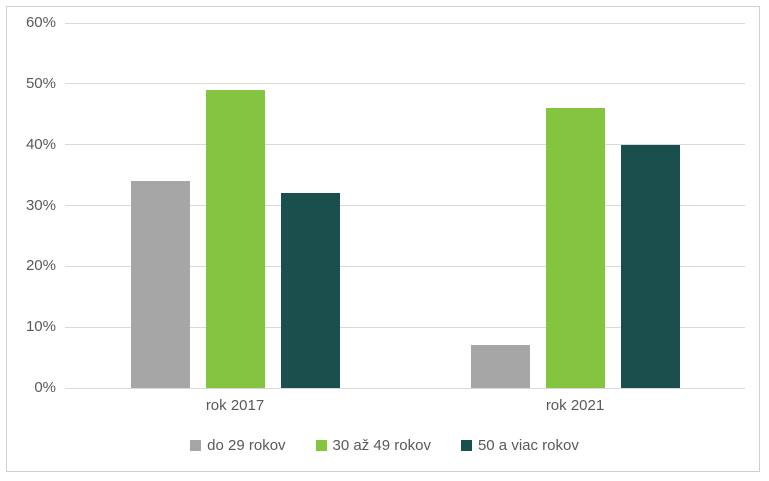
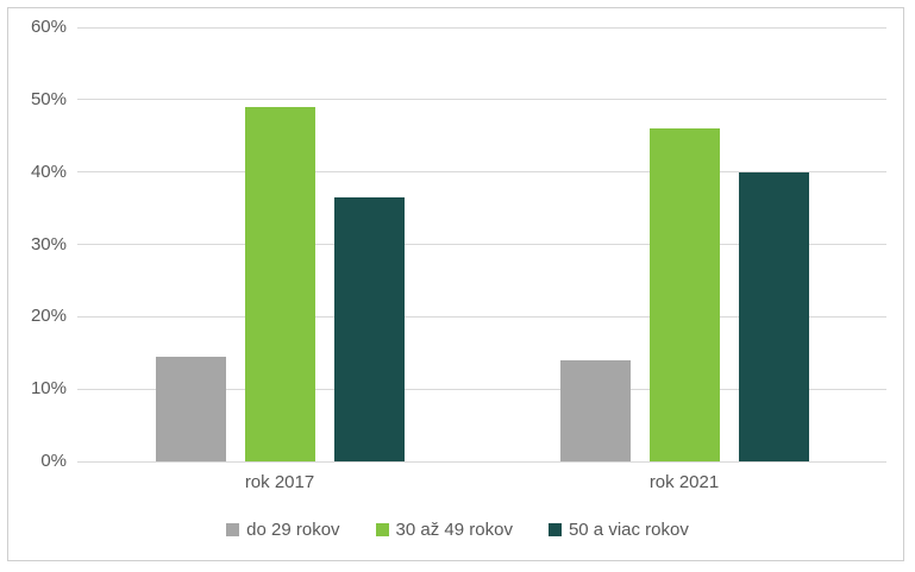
do 29 rokov/rok 2017: 34% -> 14%
50 a viac rokov/rok 2017: 32% -> 36%
do 29 rokov/rok 2021: 7% -> 14%
